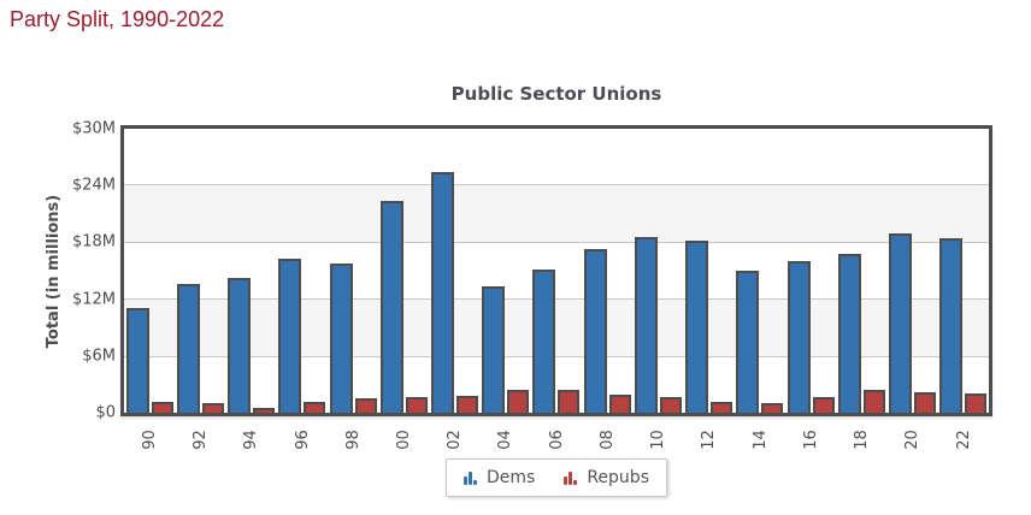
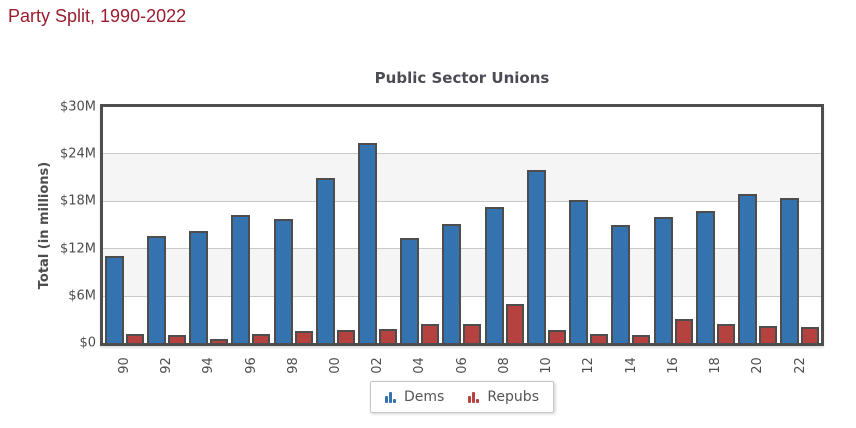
Dems/00: $22M -> $21M
Repubs/08: $2M -> $5M
Dems/10: $19M -> $22M
Repubs/16: $2M -> $3M
